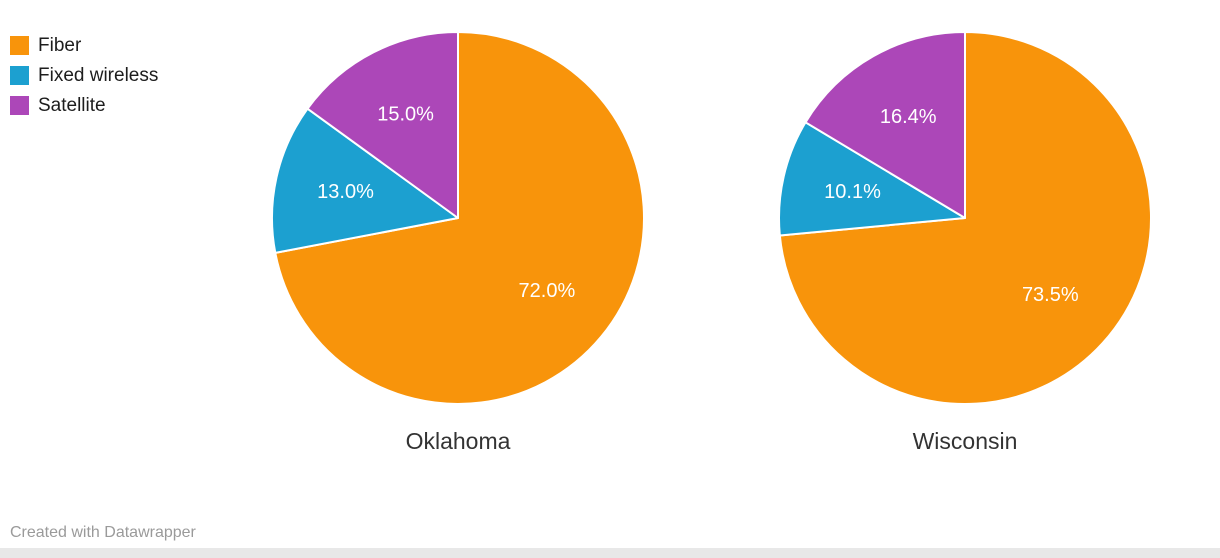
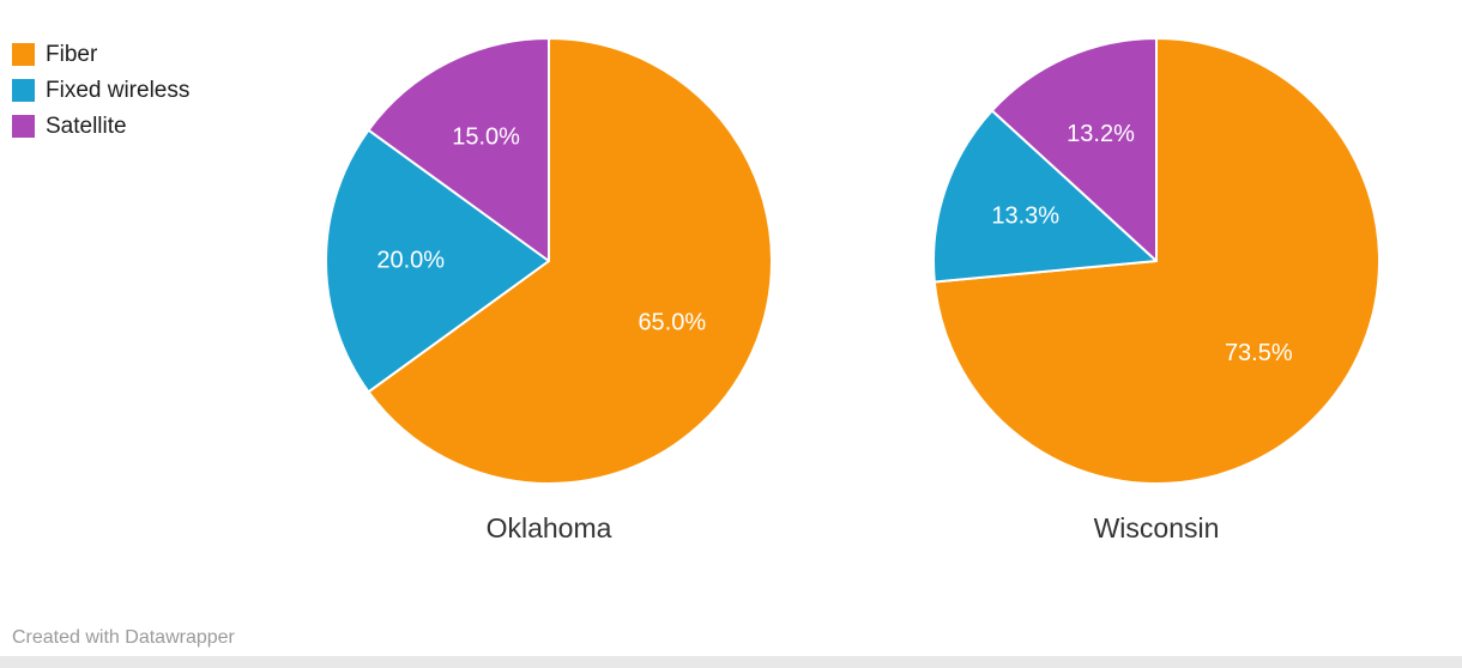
Oklahoma/Fiber: 72.0% -> 65.0%
Oklahoma/Fixed wireless: 13.0% -> 20.0%
Wisconsin/Fixed wireless: 10.1% -> 13.3%
Wisconsin/Satellite: 16.4% -> 13.2%
